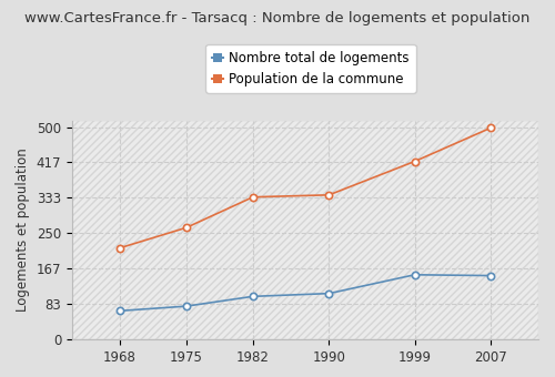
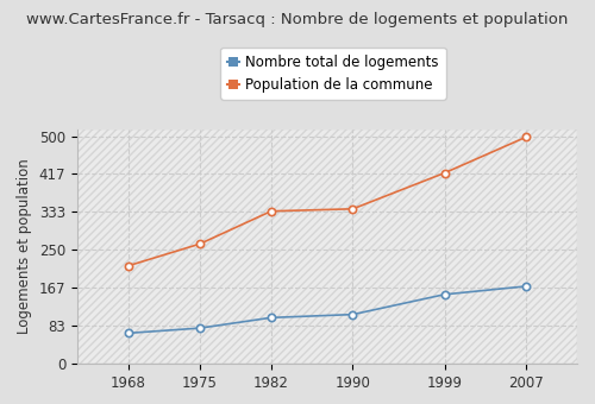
Nombre total de logements/2007: 150 -> 170
